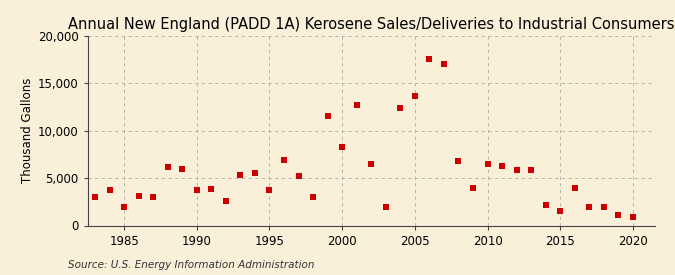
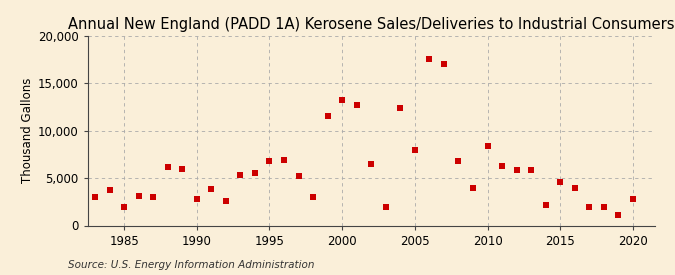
1990: 3,700 -> 2,800
1995: 3,700 -> 6,800
2000: 8,300 -> 13,200
2005: 13,700 -> 8,000
2010: 6,500 -> 8,400
2015: 1,500 -> 4,600
2020: 900 -> 2,800
